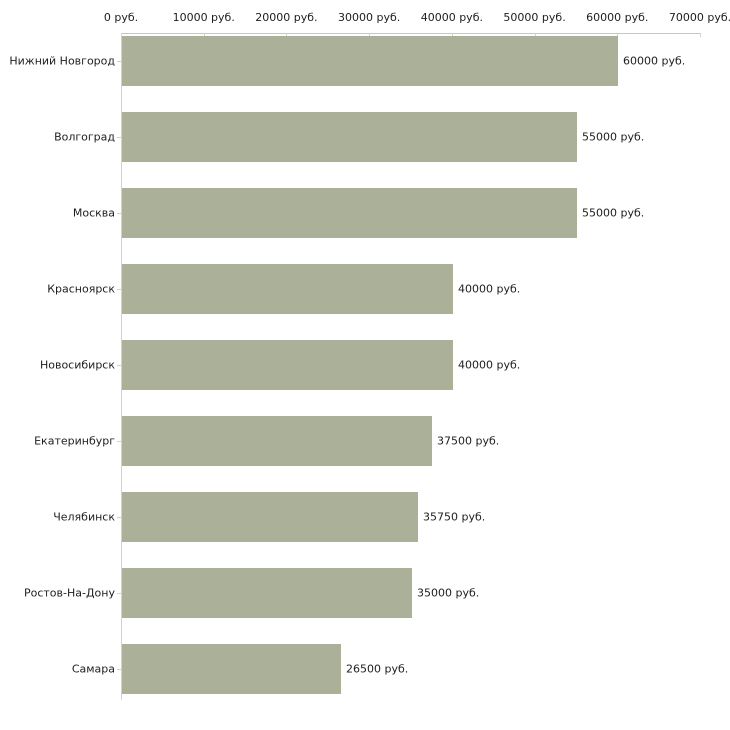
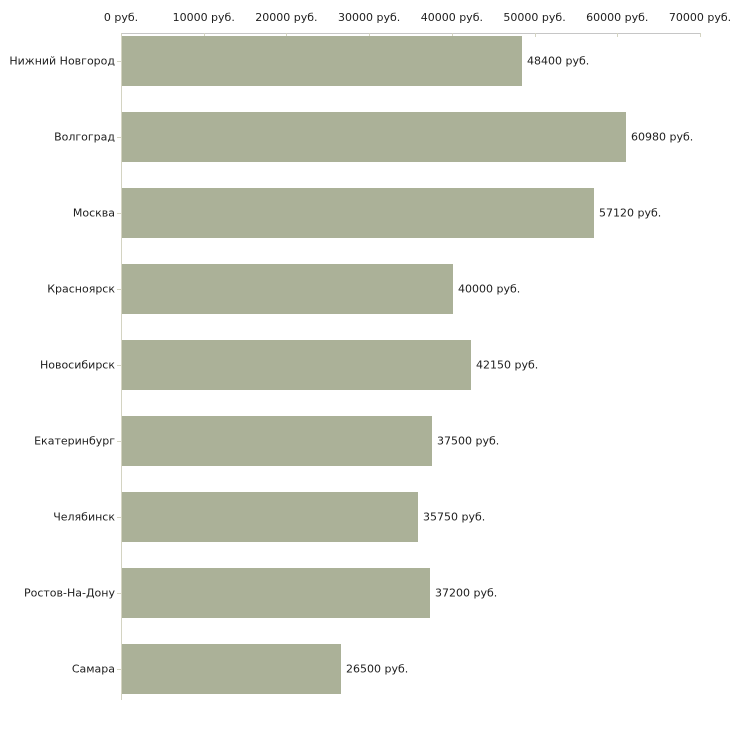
Нижний Новгород: 60000 -> 48400
Волгоград: 55000 -> 60980
Москва: 55000 -> 57120
Новосибирск: 40000 -> 42150
Ростов-На-Дону: 35000 -> 37200
